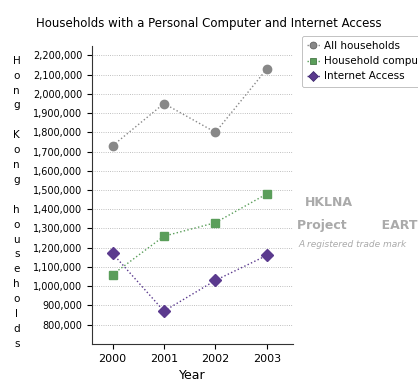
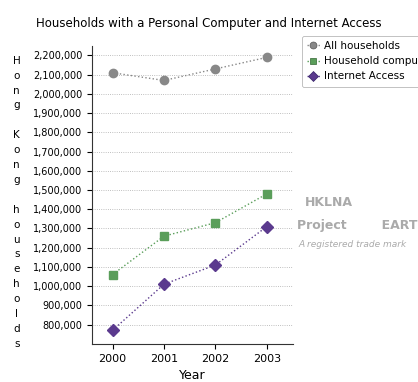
All households/2000: 1,730,000 -> 2,110,000
Internet Access/2000: 1,170,000 -> 770,000
All households/2001: 1,950,000 -> 2,070,000
Internet Access/2001: 870,000 -> 1,010,000
All households/2002: 1,800,000 -> 2,130,000
Internet Access/2002: 1,030,000 -> 1,110,000
All households/2003: 2,130,000 -> 2,190,000
Internet Access/2003: 1,160,000 -> 1,310,000
